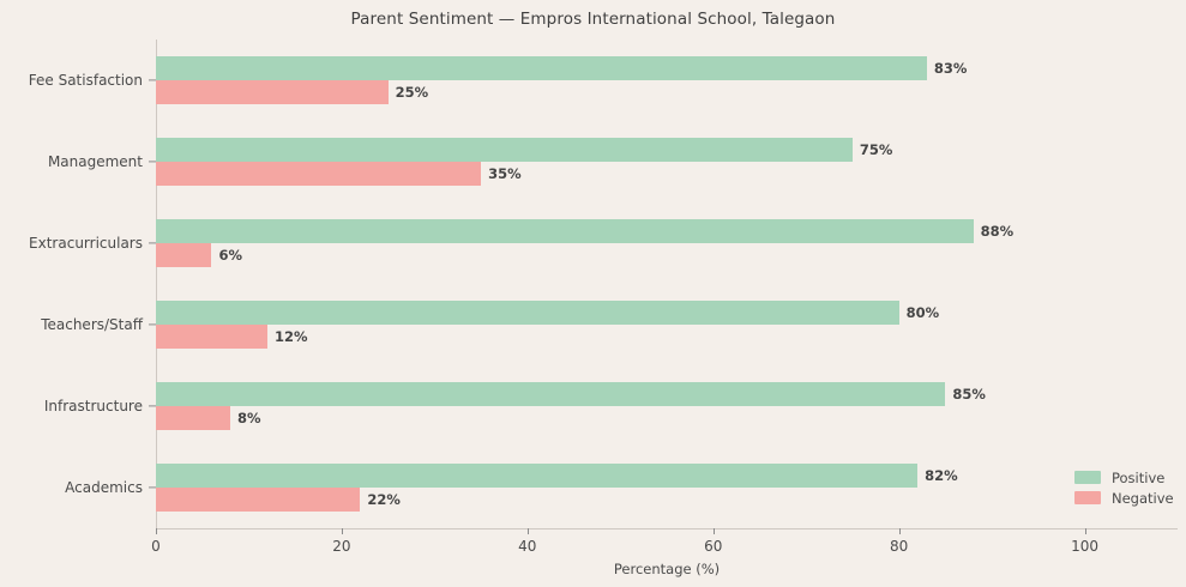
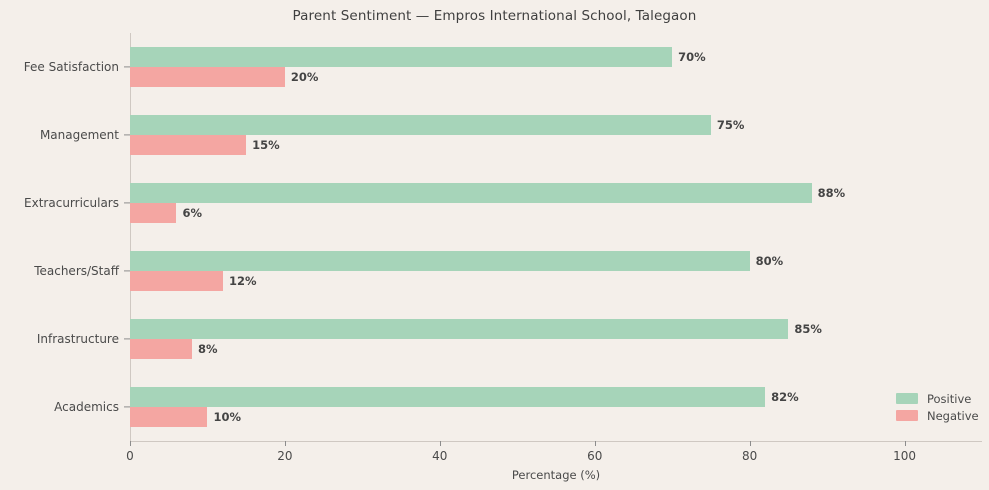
Negative/Academics: 22% -> 10%
Negative/Management: 35% -> 15%
Positive/Fee Satisfaction: 83% -> 70%
Negative/Fee Satisfaction: 25% -> 20%
